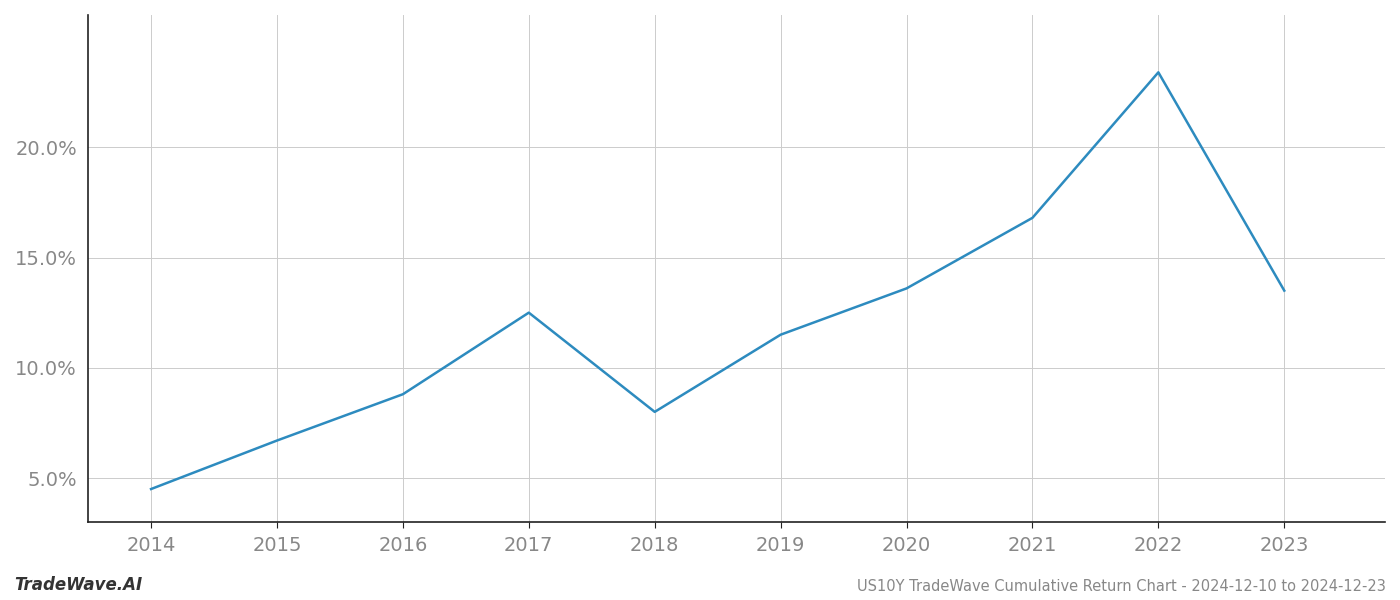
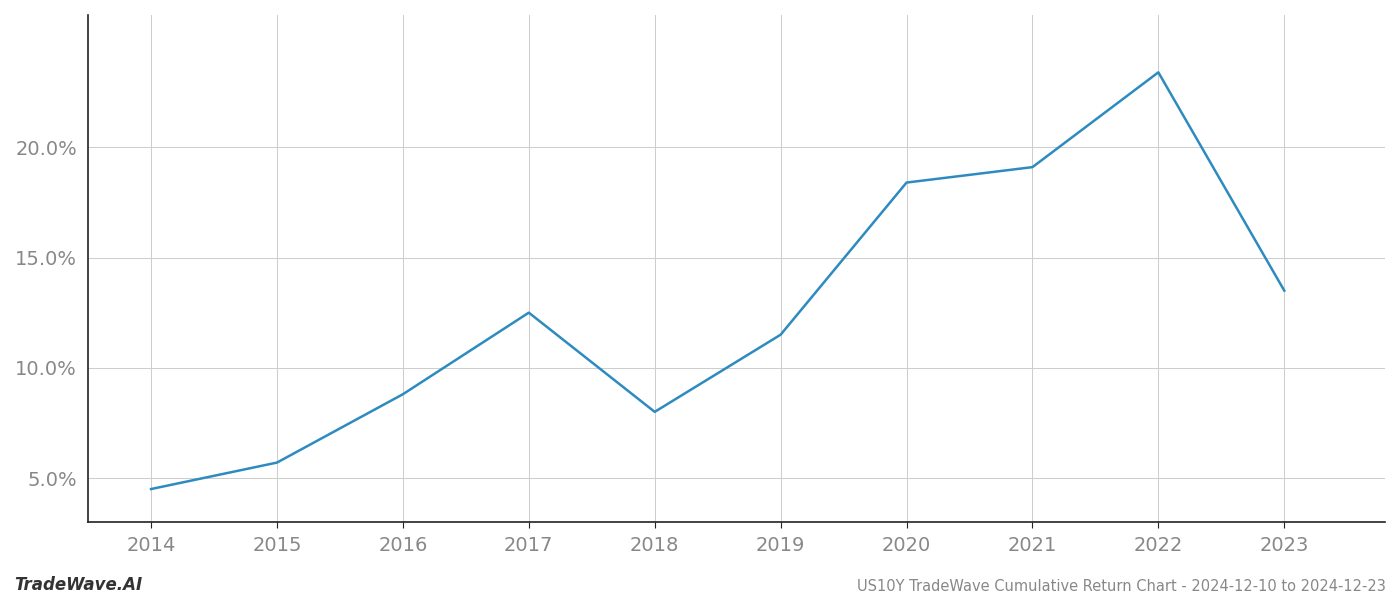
2015: 6.7% -> 5.7%
2020: 13.6% -> 18.4%
2021: 16.8% -> 19.1%
